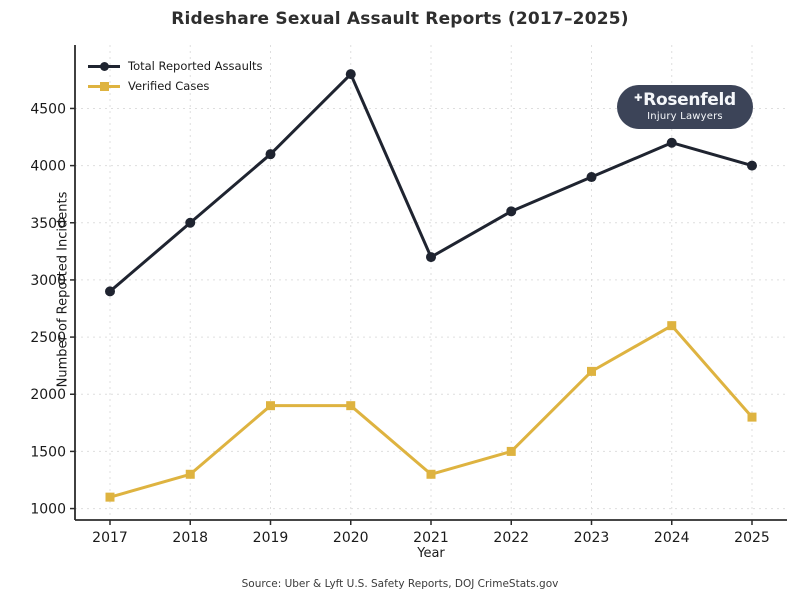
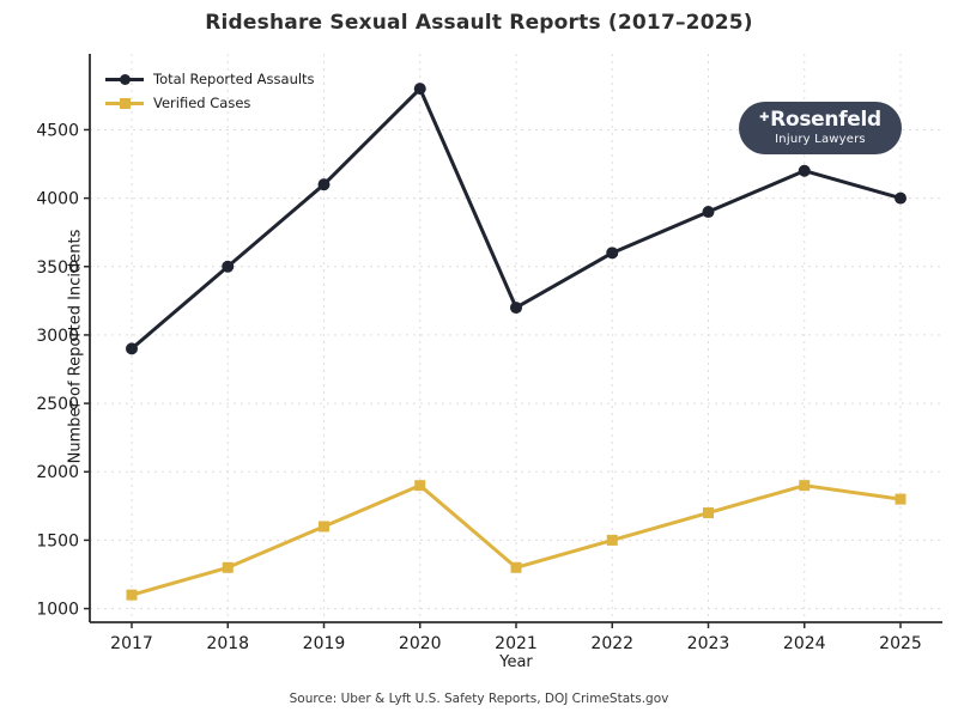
Verified Cases/2019: 1900 -> 1600
Verified Cases/2023: 2200 -> 1700
Verified Cases/2024: 2600 -> 1900
